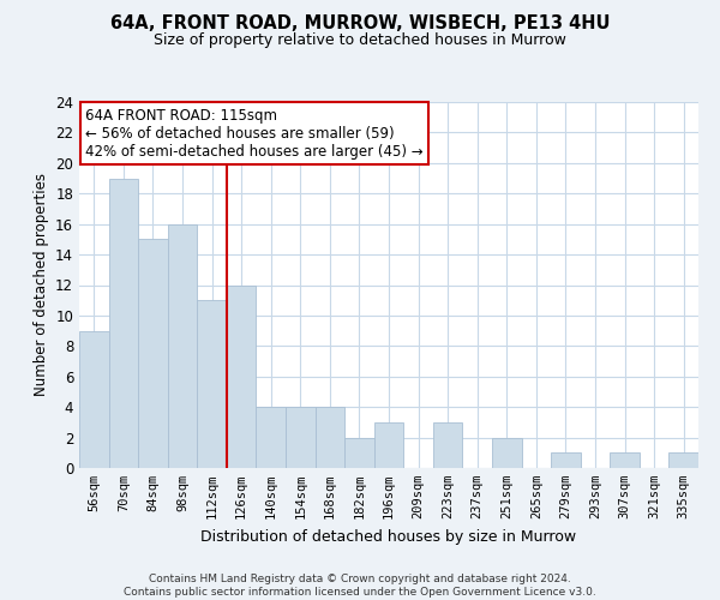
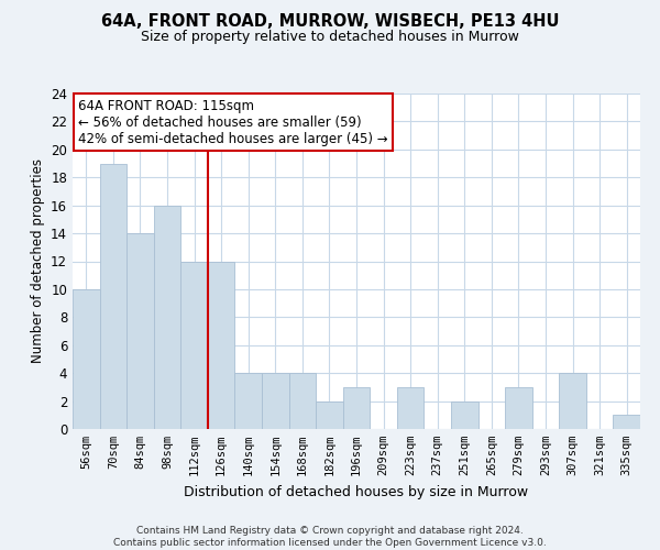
56sqm: 9 -> 10
84sqm: 15 -> 14
112sqm: 11 -> 12
279sqm: 1 -> 3
307sqm: 1 -> 4
